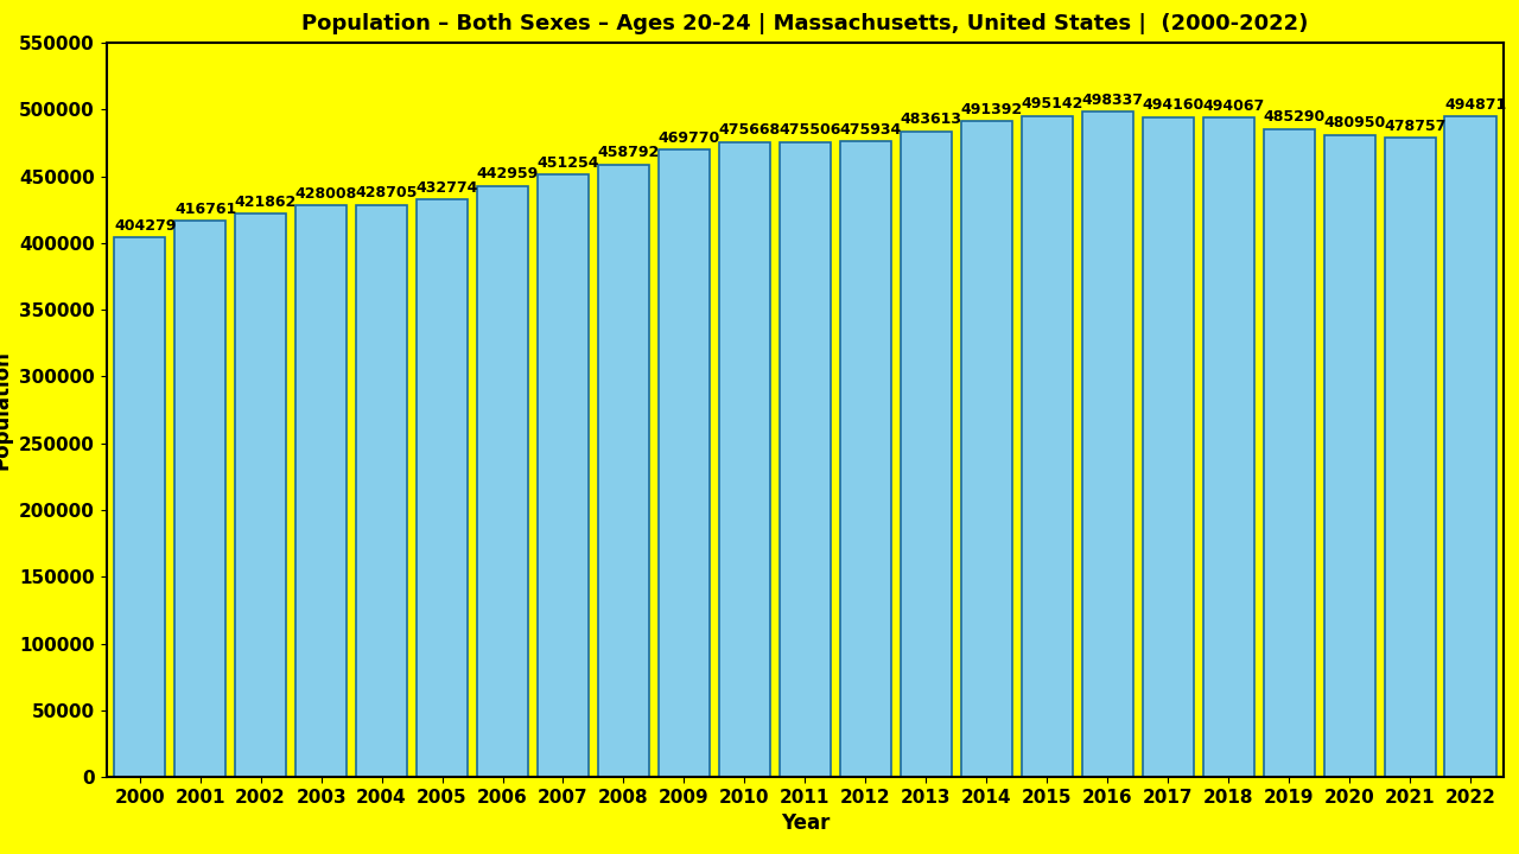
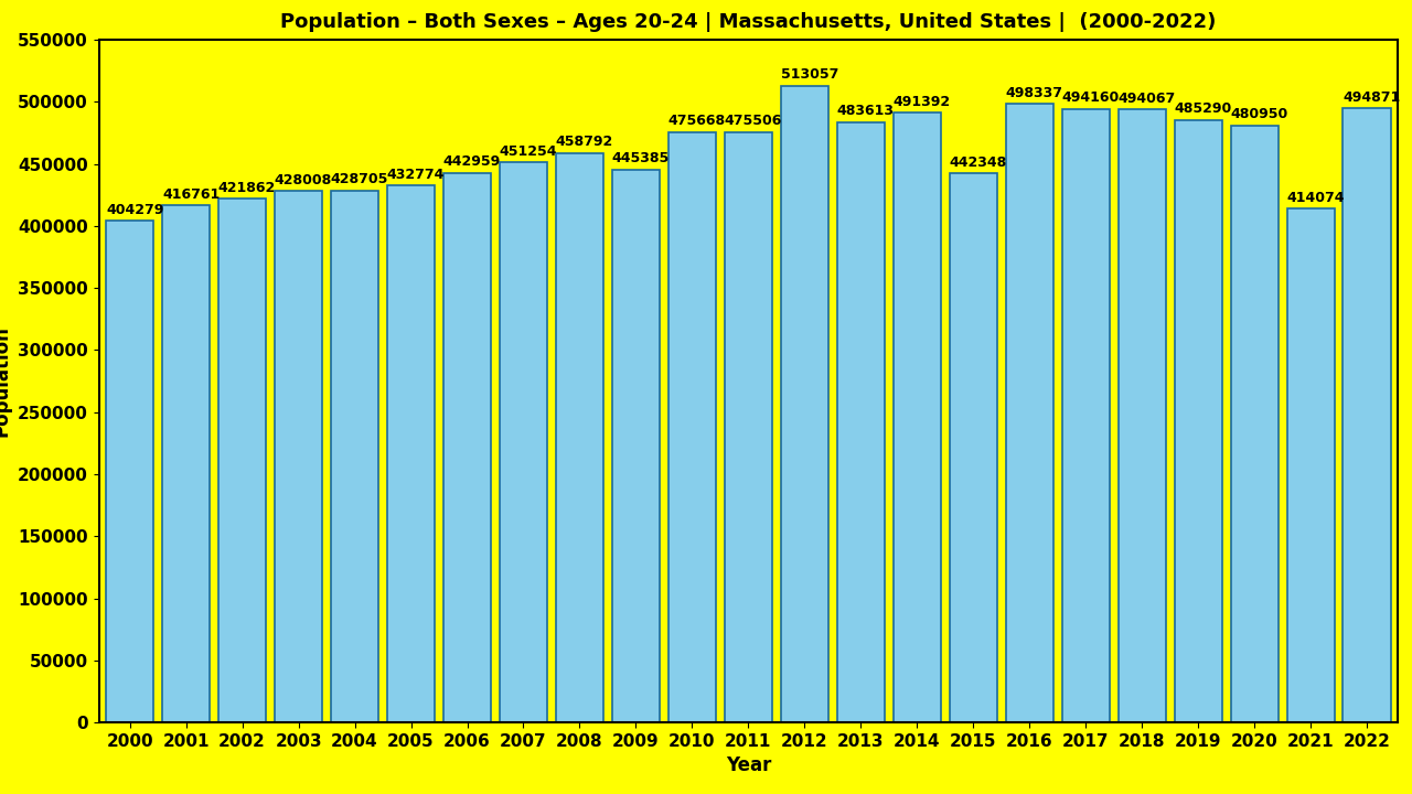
2009: 469770 -> 445385
2012: 475934 -> 513057
2015: 495142 -> 442348
2021: 478757 -> 414074
